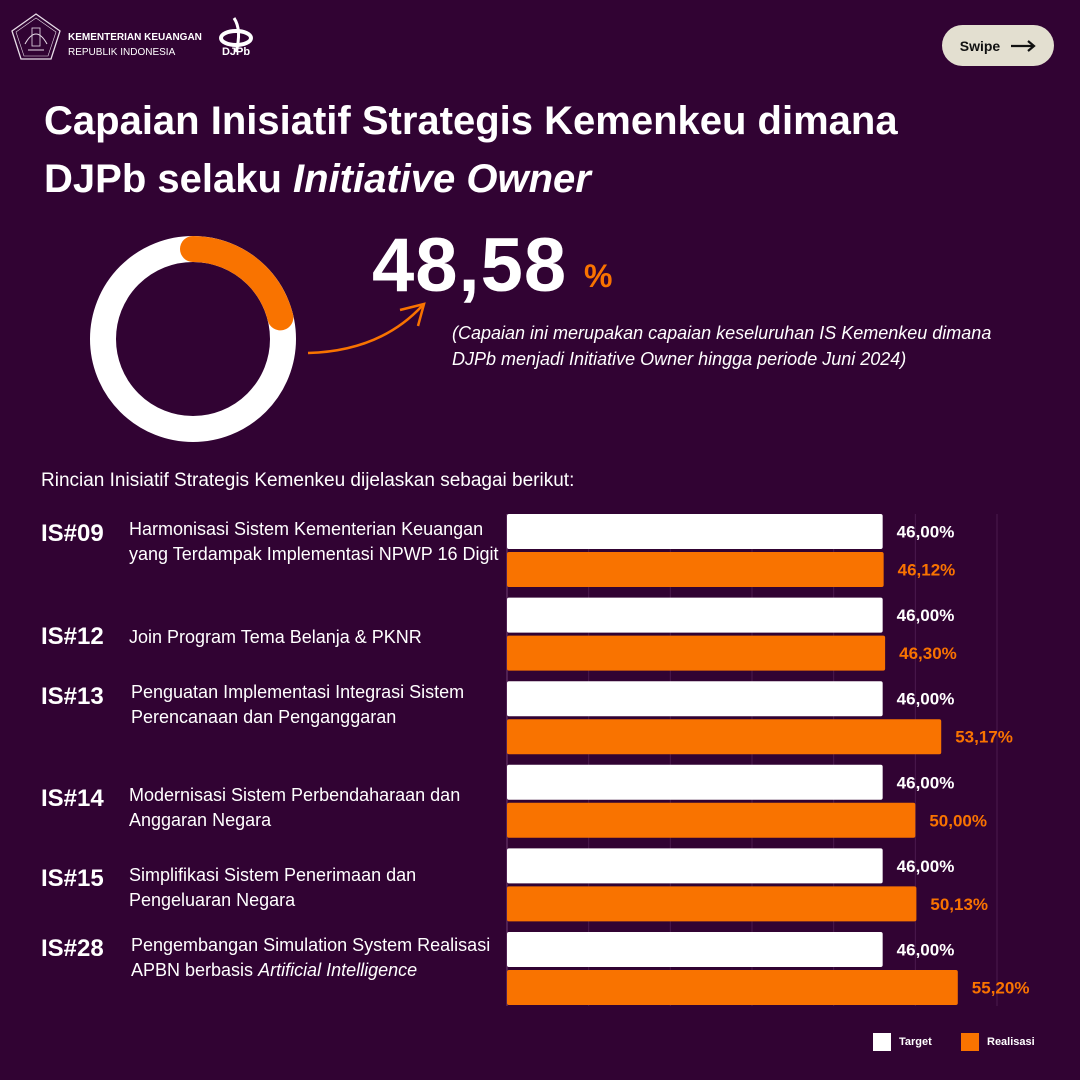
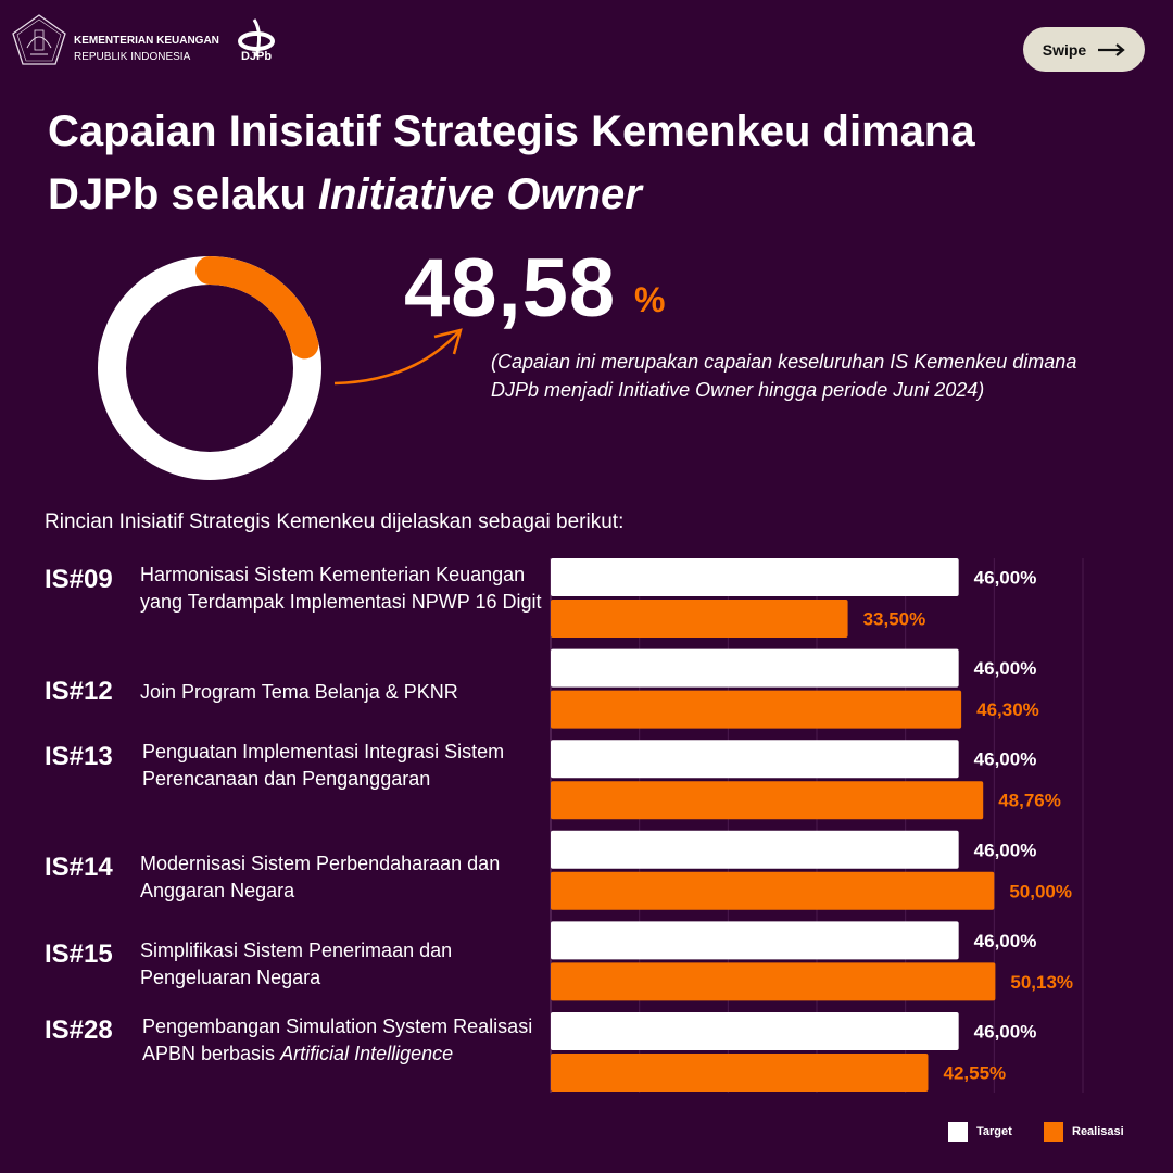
Realisasi/IS#09: 46,12% -> 33,50%
Realisasi/IS#13: 53,17% -> 48,76%
Realisasi/IS#28: 55,20% -> 42,55%
